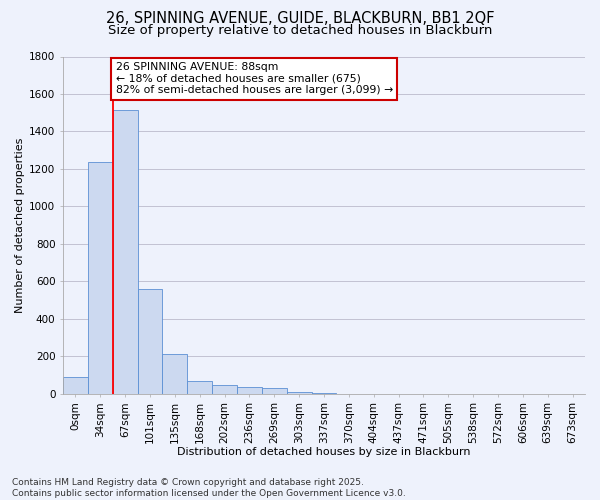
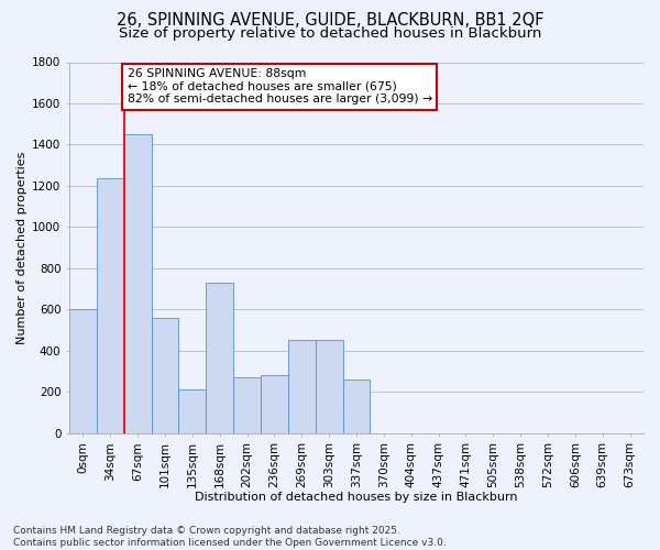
0sqm: 90 -> 600
67sqm: 1520 -> 1450
168sqm: 60 -> 730
202sqm: 40 -> 270
236sqm: 40 -> 280
269sqm: 30 -> 450
303sqm: 10 -> 450
337sqm: 0 -> 260
